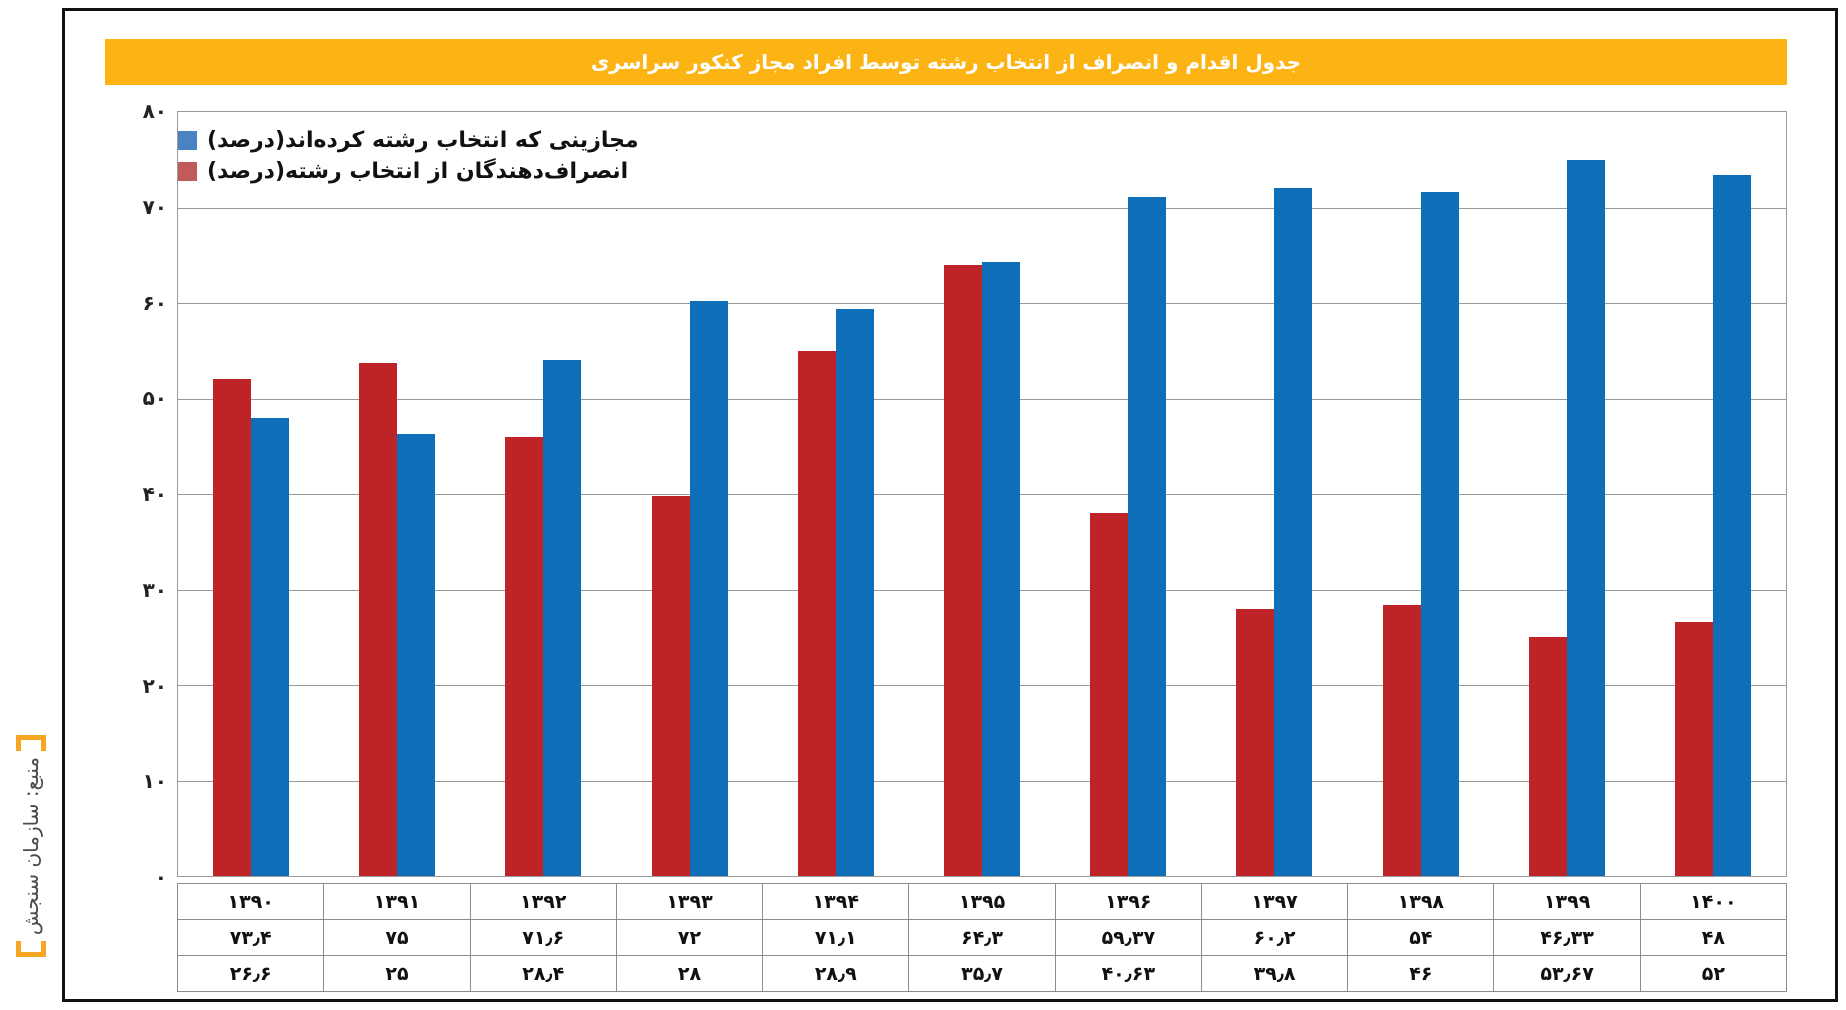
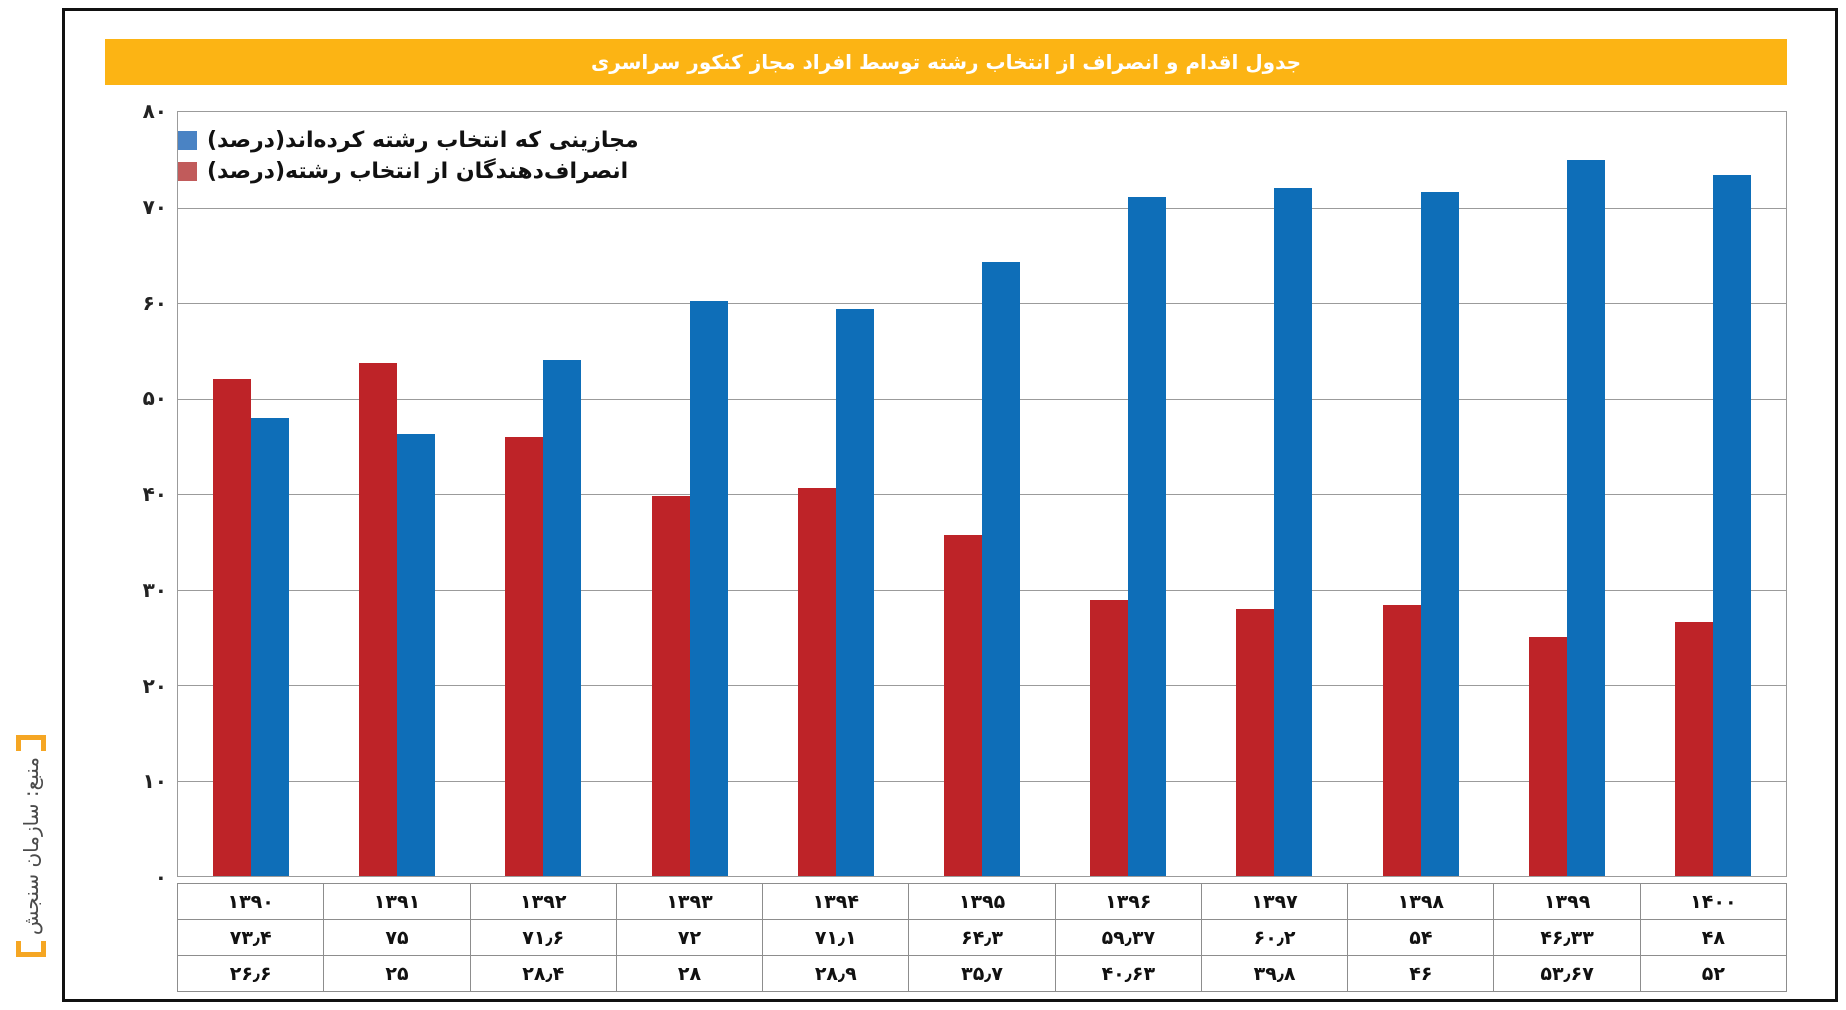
انصراف‌دهندگان از انتخاب رشته(درصد)/۱۳۹۴: 38 -> 29
انصراف‌دهندگان از انتخاب رشته(درصد)/۱۳۹۵: 64 -> 36
انصراف‌دهندگان از انتخاب رشته(درصد)/۱۳۹۶: 55 -> 41
